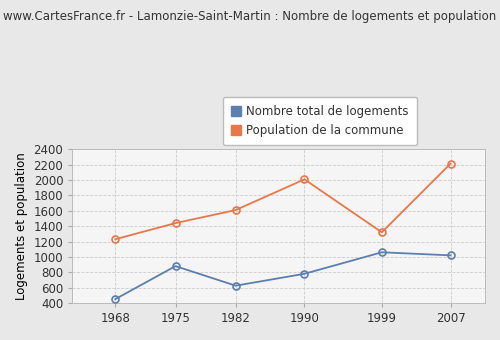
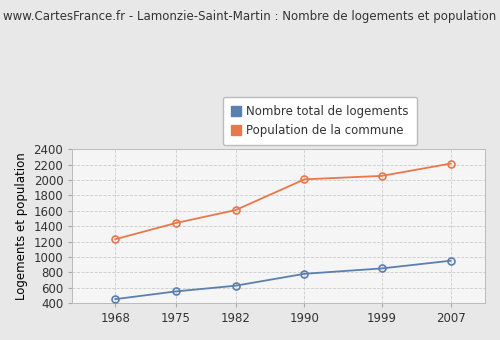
Nombre total de logements/1975: 880 -> 550
Nombre total de logements/1999: 1060 -> 850
Population de la commune/1999: 1320 -> 2060
Nombre total de logements/2007: 1020 -> 950
